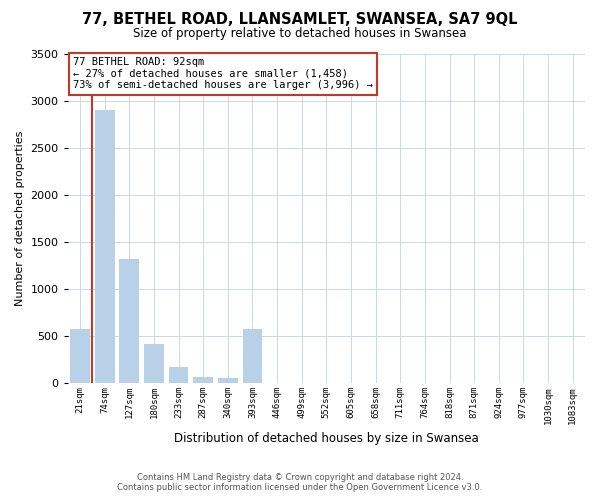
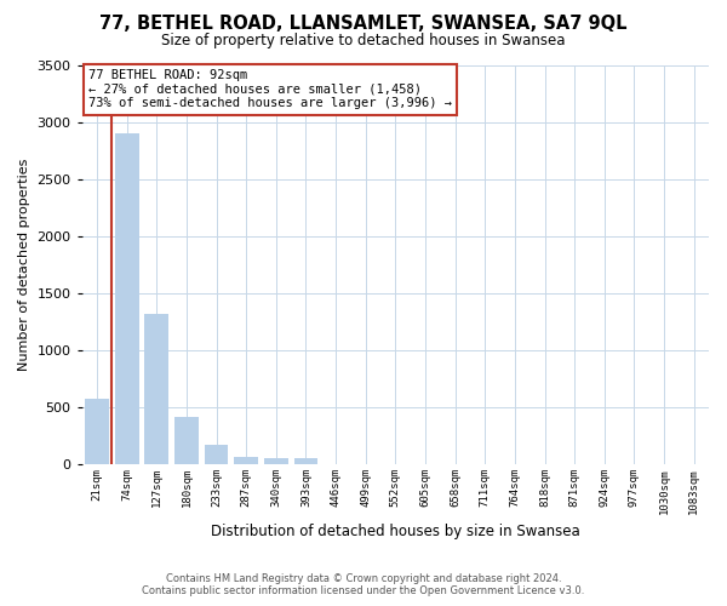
393sqm: 580 -> 60
